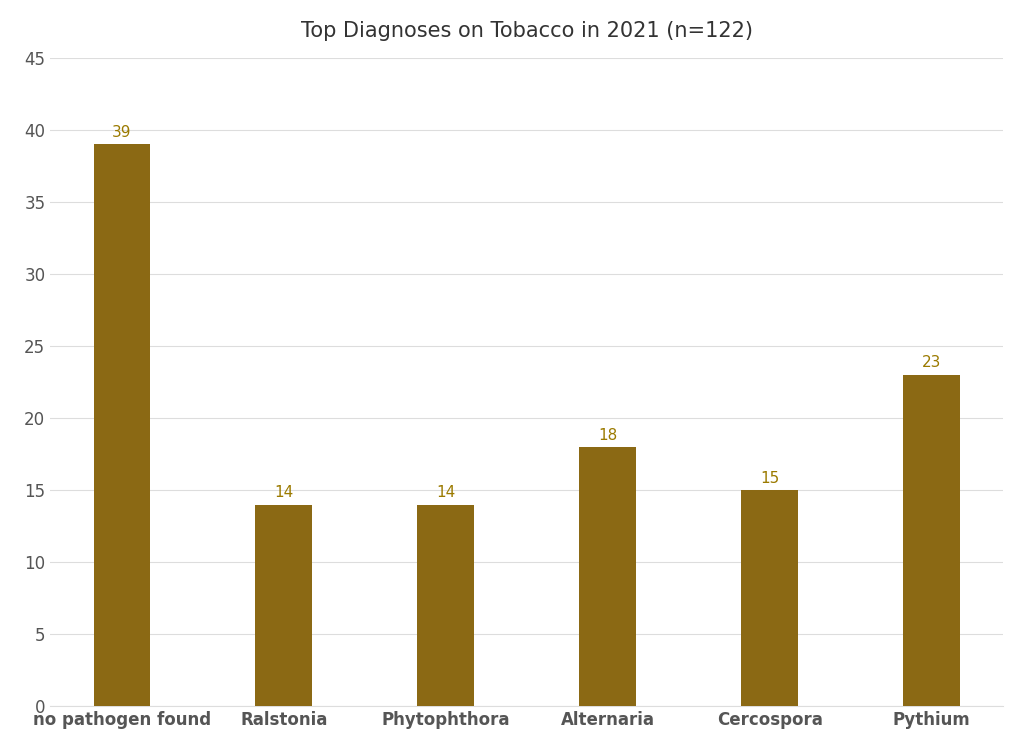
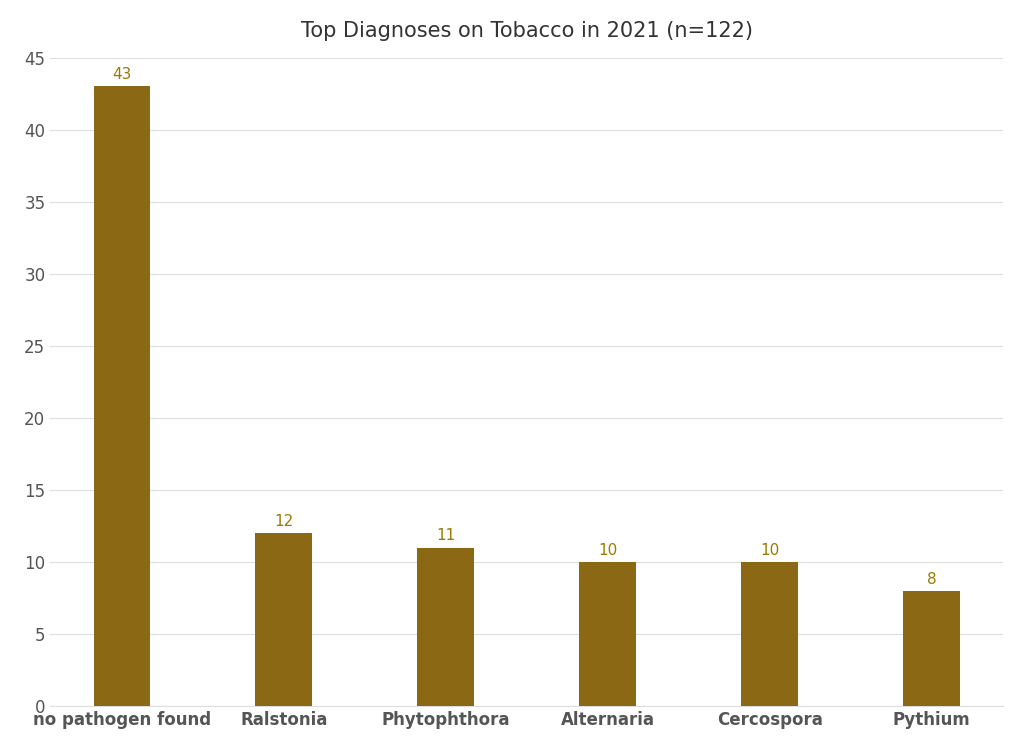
no pathogen found: 39 -> 43
Ralstonia: 14 -> 12
Phytophthora: 14 -> 11
Alternaria: 18 -> 10
Cercospora: 15 -> 10
Pythium: 23 -> 8
